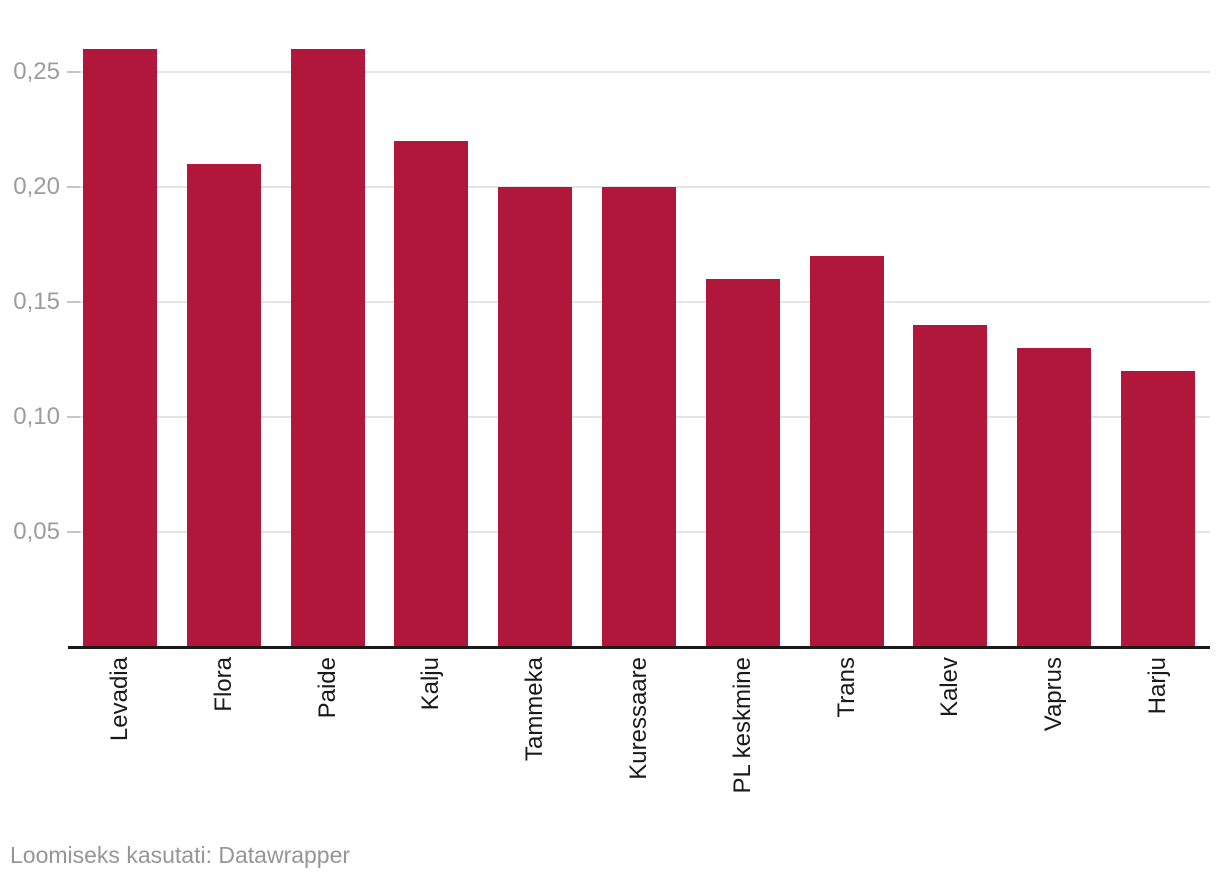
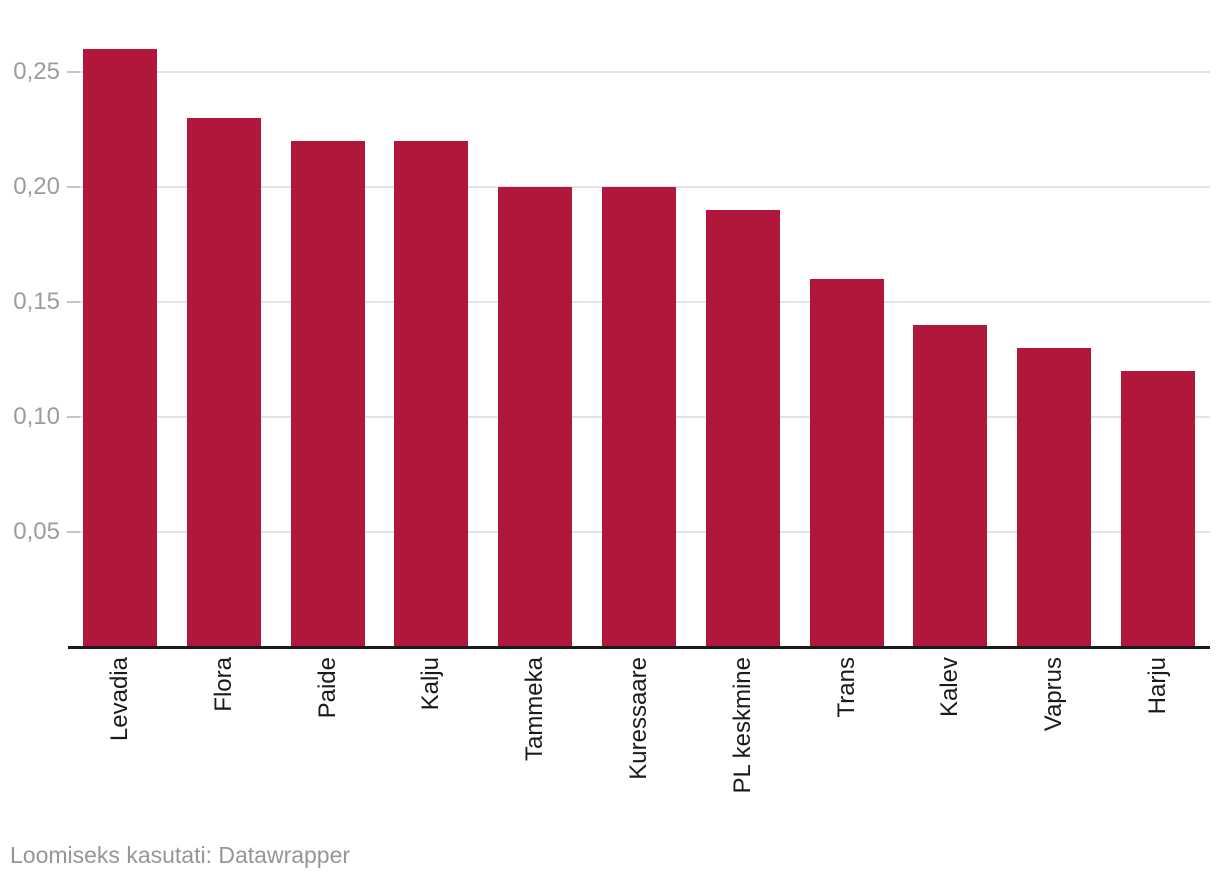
Flora: 0,21 -> 0,23
Paide: 0,26 -> 0,22
PL keskmine: 0,16 -> 0,19
Trans: 0,17 -> 0,16
